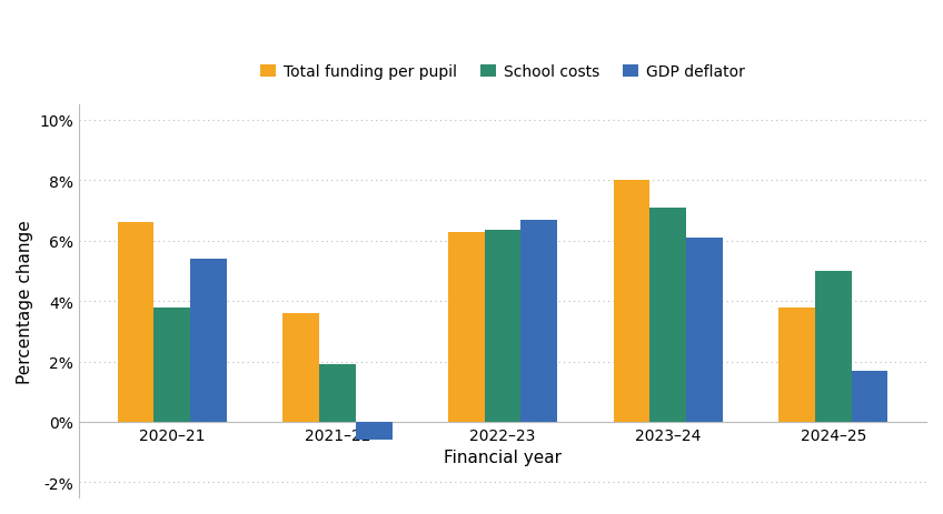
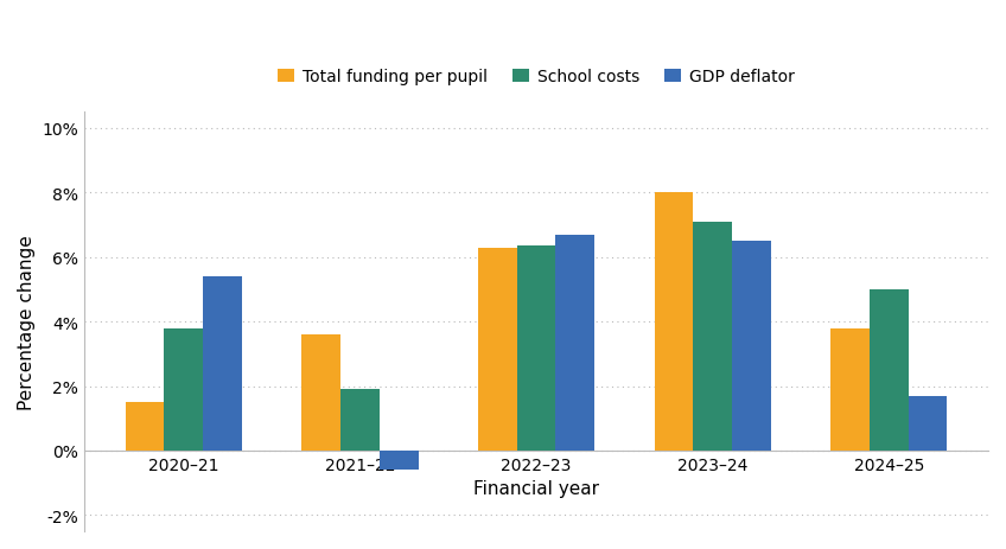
Total funding per pupil/2020–21: 6.6% -> 1.5%
GDP deflator/2023–24: 6.1% -> 6.5%
